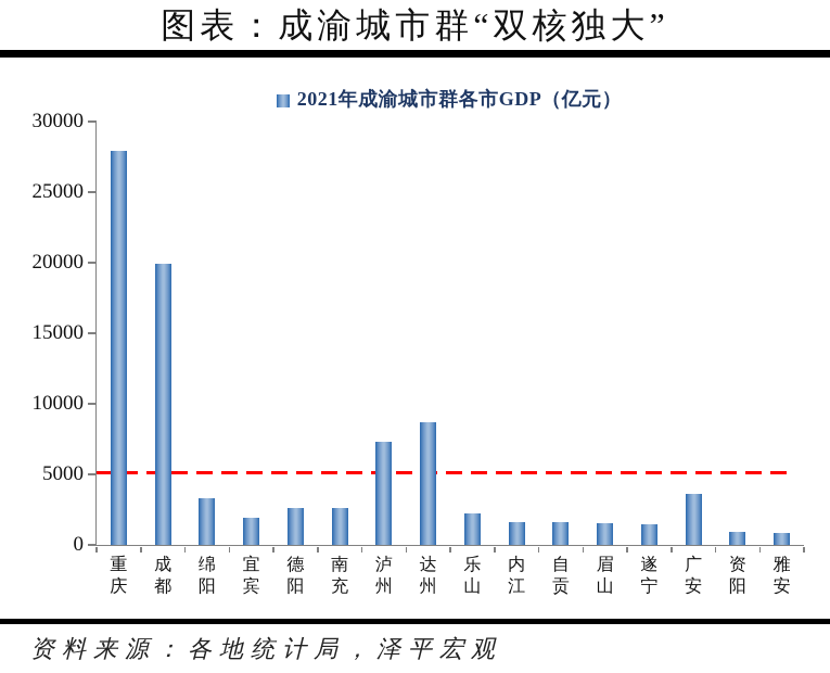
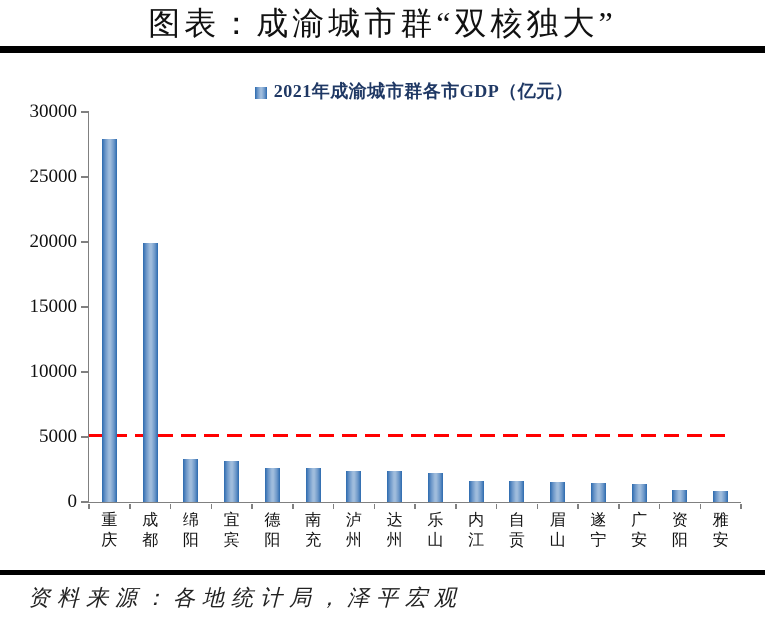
宜宾: 1900 -> 3100
泸州: 7300 -> 2400
达州: 8700 -> 2400
广安: 3600 -> 1400
